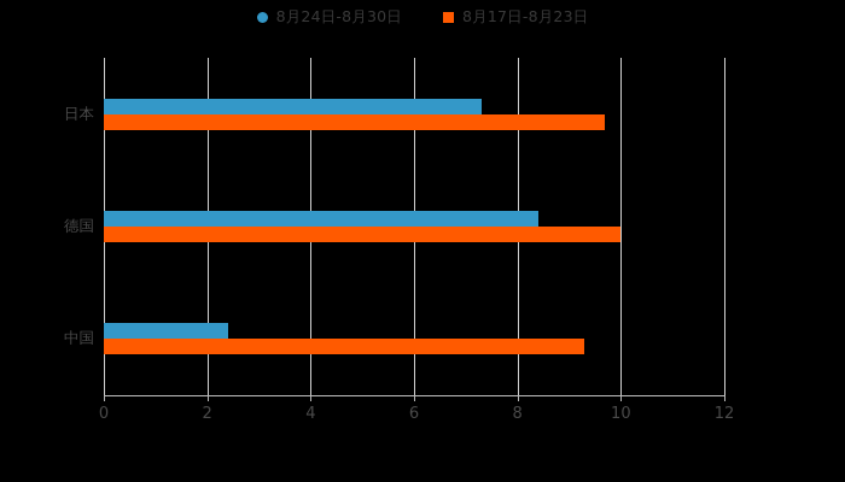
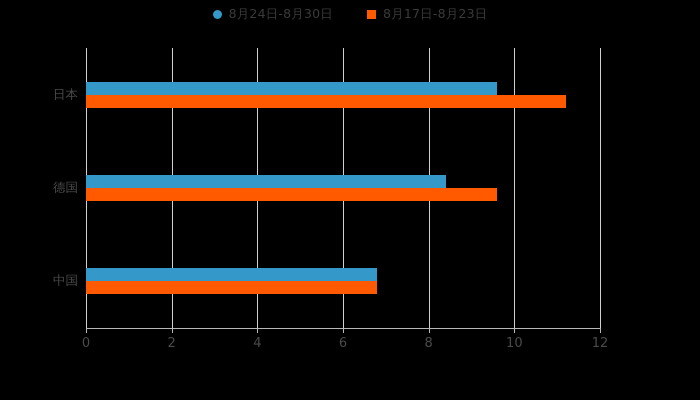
8月24日-8月30日/日本: 7.3 -> 9.6
8月17日-8月23日/日本: 9.7 -> 11.2
8月17日-8月23日/德国: 10.0 -> 9.6
8月24日-8月30日/中国: 2.4 -> 6.8
8月17日-8月23日/中国: 9.3 -> 6.8
